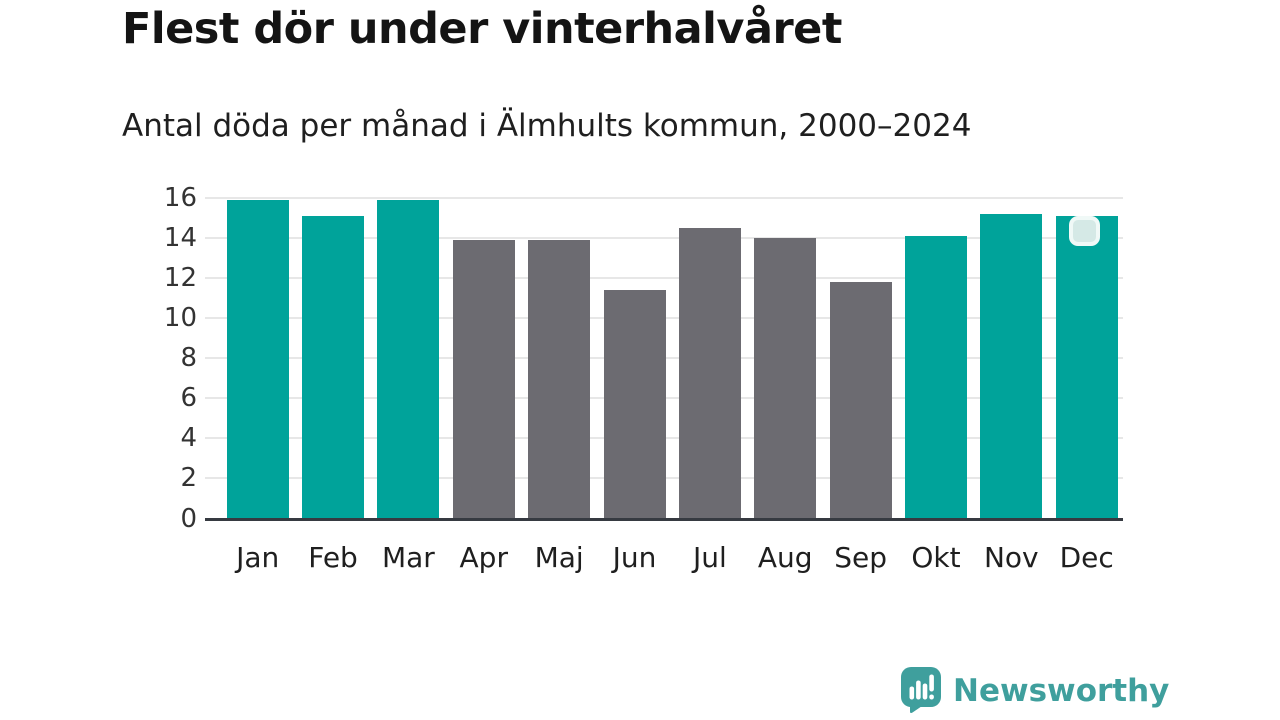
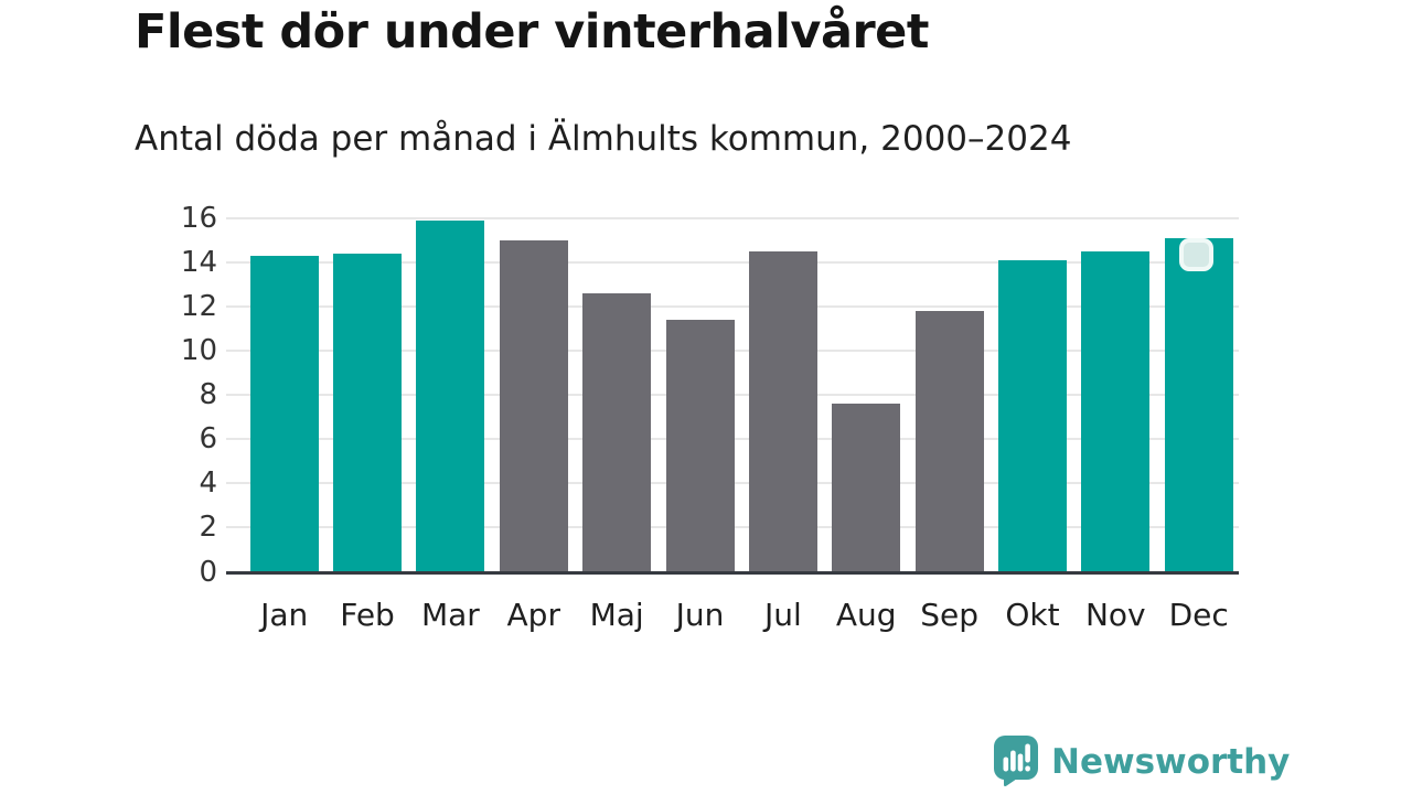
Jan: 15.9 -> 14.3
Feb: 15.1 -> 14.4
Apr: 13.9 -> 15.0
Maj: 13.9 -> 12.6
Aug: 14.0 -> 7.6
Nov: 15.2 -> 14.5
